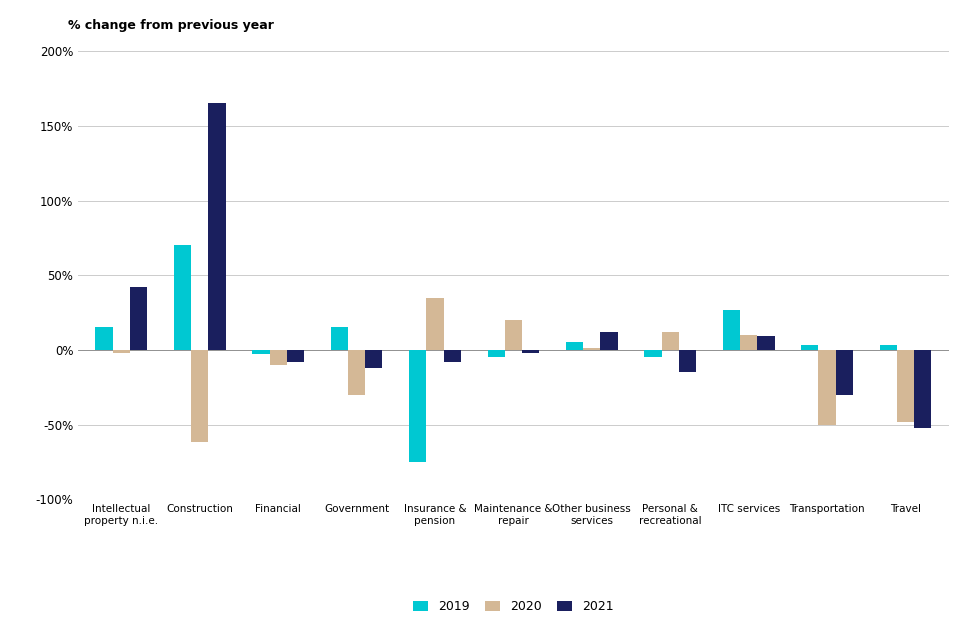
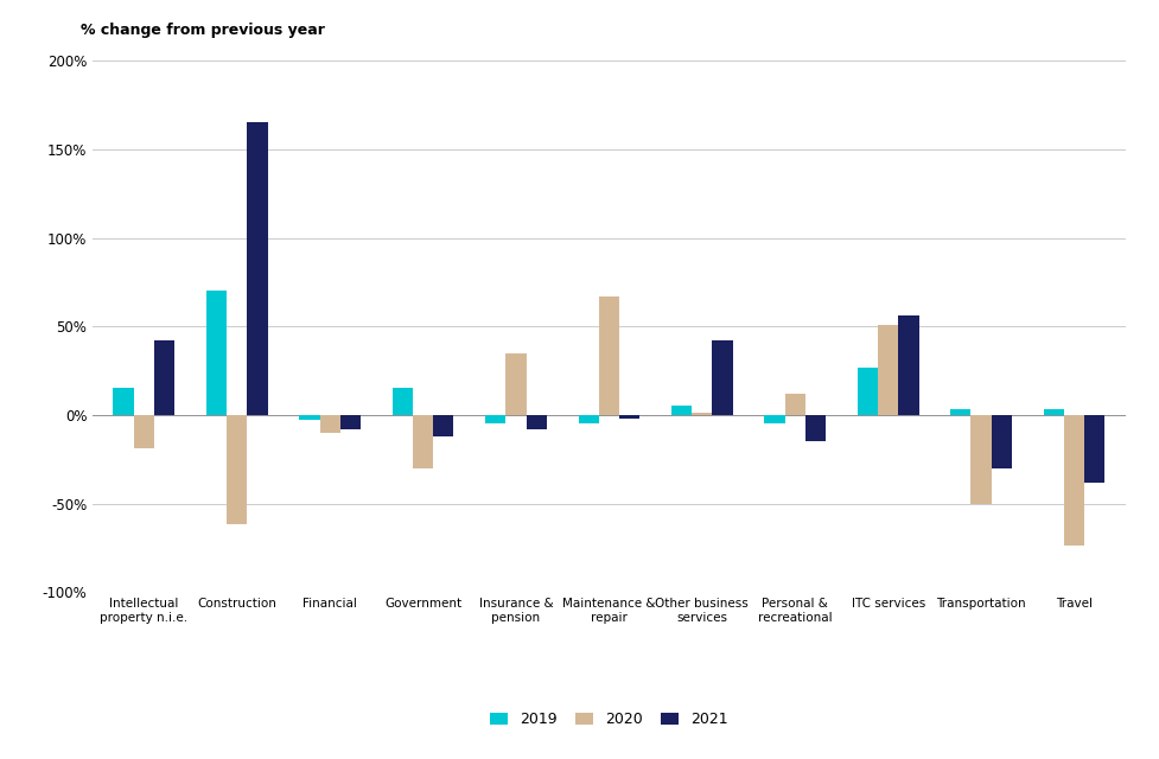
2020/Intellectual property n.i.e.: -2% -> -19%
2019/Insurance & pension: -75% -> -5%
2020/Maintenance & repair: 20% -> 67%
2021/Other business services: 12% -> 42%
2020/ITC services: 10% -> 51%
2021/ITC services: 9% -> 56%
2020/Travel: -48% -> -74%
2021/Travel: -52% -> -38%
